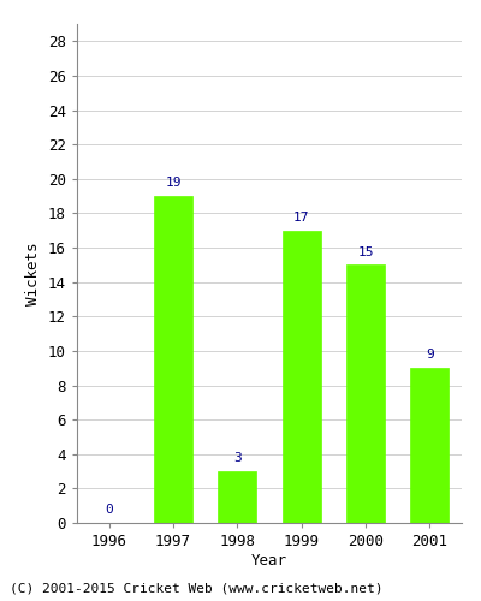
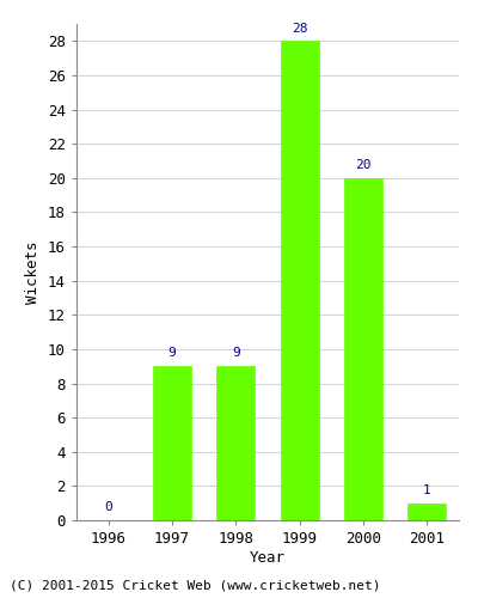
1997: 19 -> 9
1998: 3 -> 9
1999: 17 -> 28
2000: 15 -> 20
2001: 9 -> 1
